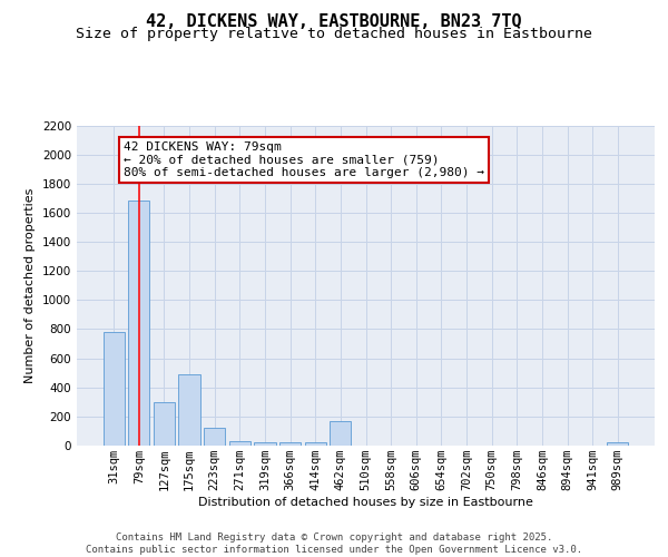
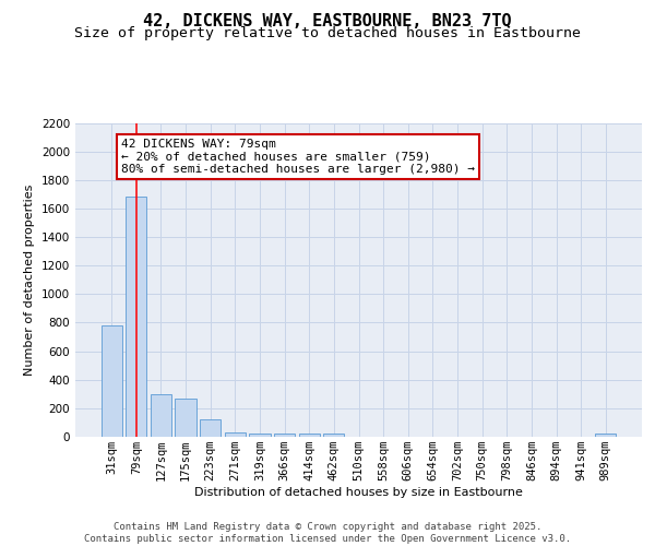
175sqm: 490 -> 260
462sqm: 170 -> 20
